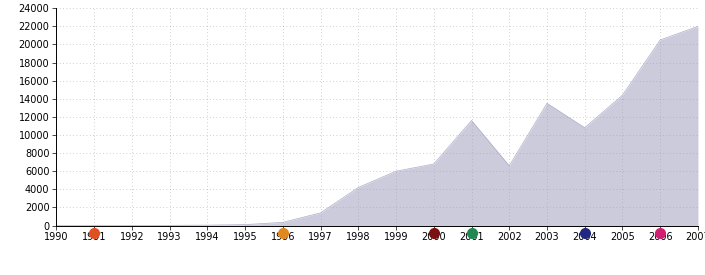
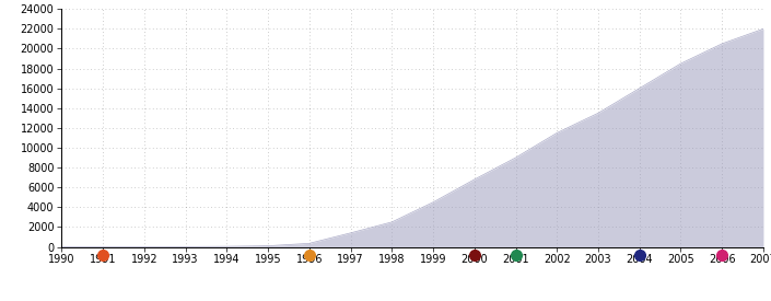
1998: 4200 -> 2500
1999: 6000 -> 4500
2001: 11600 -> 9000
2002: 6600 -> 11500
2004: 10800 -> 16000
2005: 14400 -> 18500
